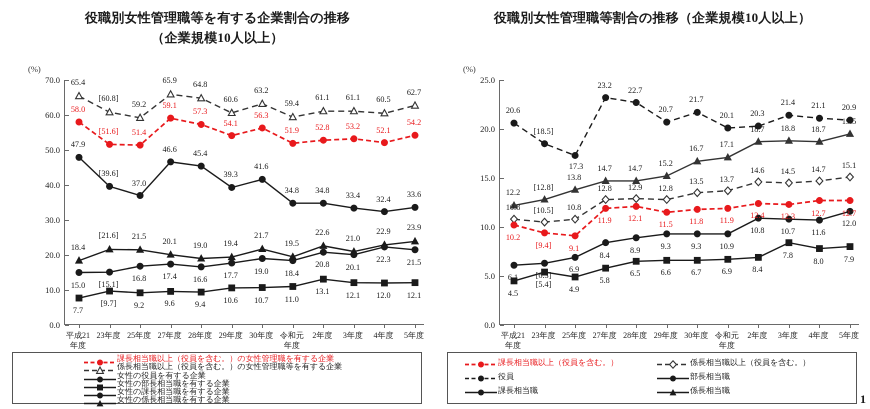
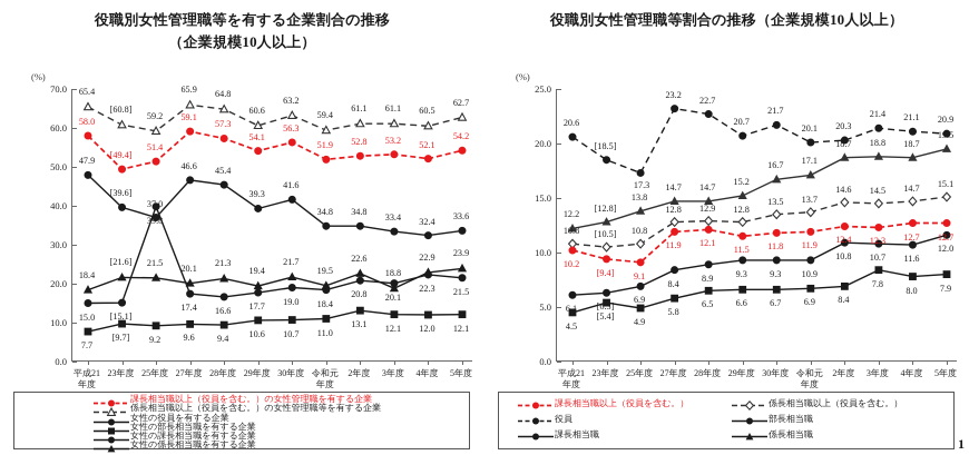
役職別女性管理職等を有する企業割合の推移（企業規模10人以上）/課長相当職以上（役員を含む。）の女性管理職を有する企業/23年度: 51.6 -> 49.4
役職別女性管理職等を有する企業割合の推移（企業規模10人以上）/女性の課長相当職を有する企業/25年度: 16.8 -> 39.8
役職別女性管理職等を有する企業割合の推移（企業規模10人以上）/女性の係長相当職を有する企業/28年度: 19.0 -> 21.3
役職別女性管理職等を有する企業割合の推移（企業規模10人以上）/女性の係長相当職を有する企業/3年度: 21.0 -> 18.8
